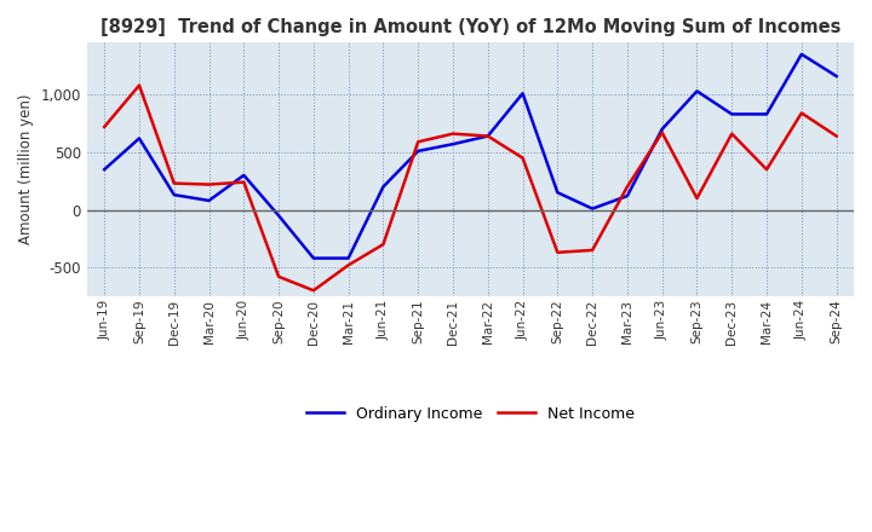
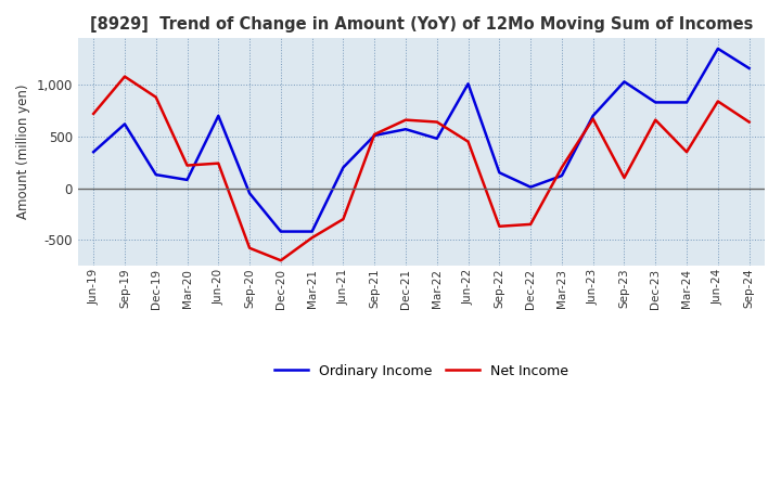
Net Income/Dec-19: 230 -> 880
Ordinary Income/Jun-20: 300 -> 700
Net Income/Sep-21: 590 -> 520
Ordinary Income/Mar-22: 640 -> 480
